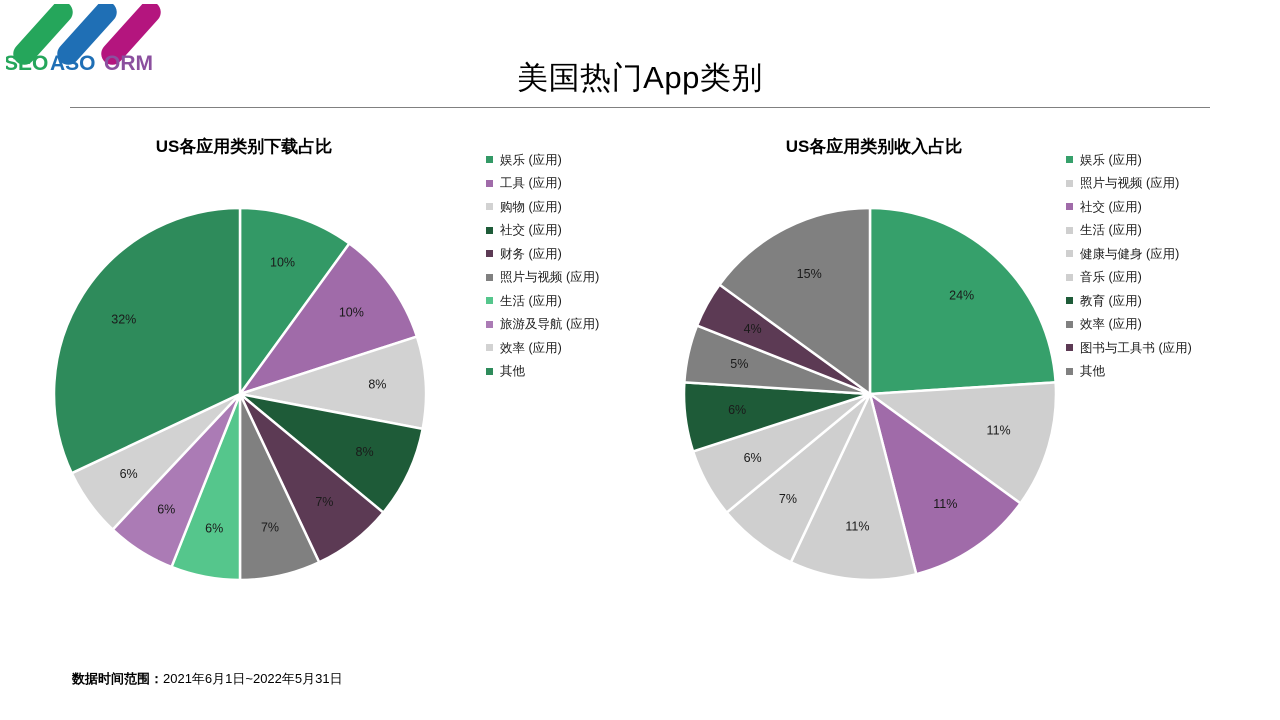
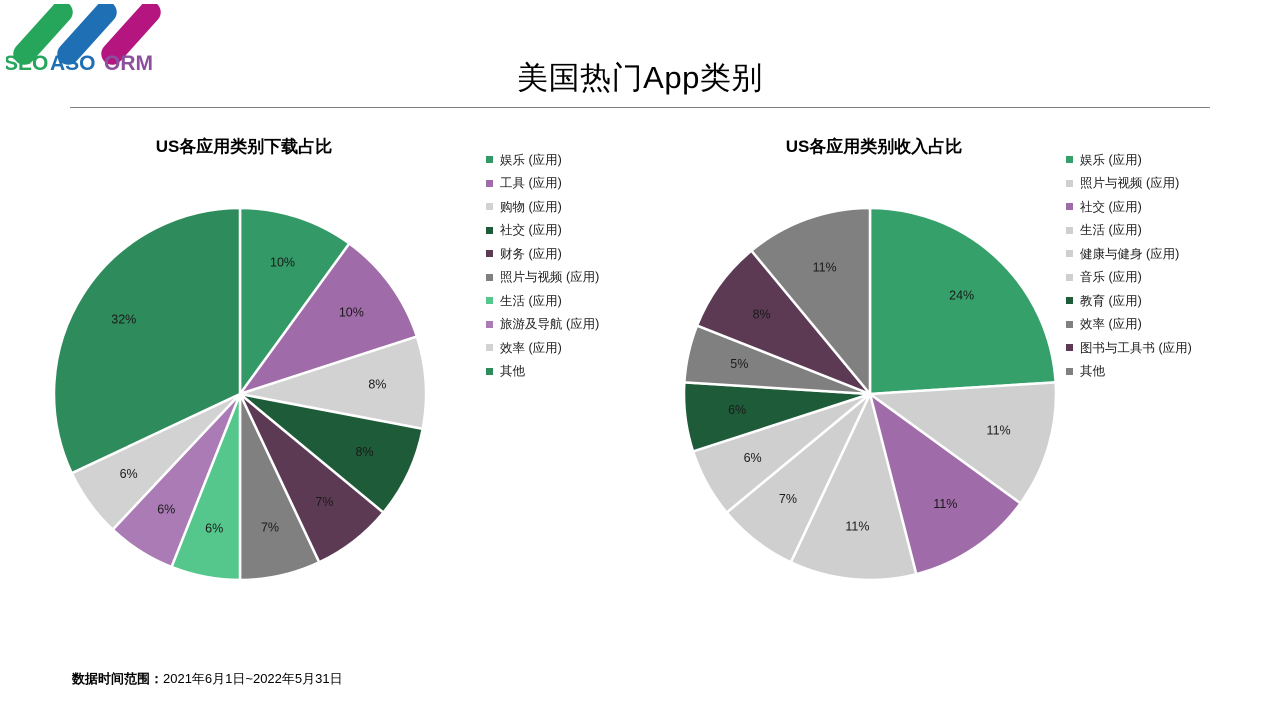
US各应用类别收入占比/图书与工具书 (应用): 4% -> 8%
US各应用类别收入占比/其他: 15% -> 11%
